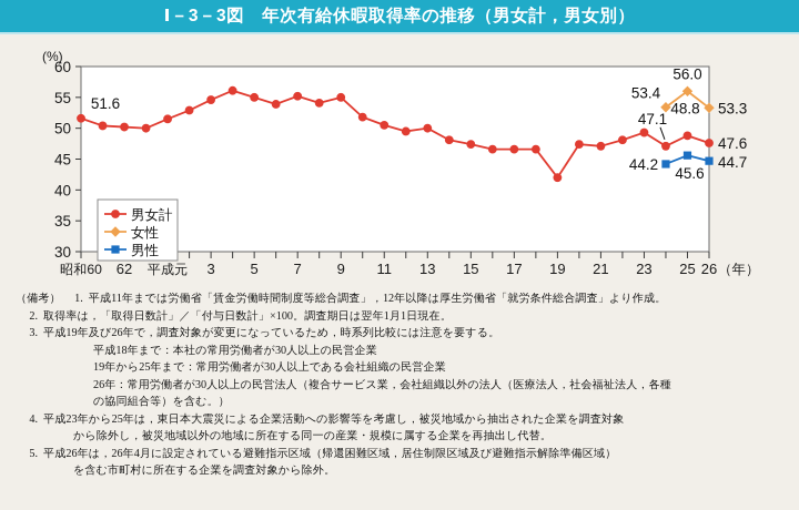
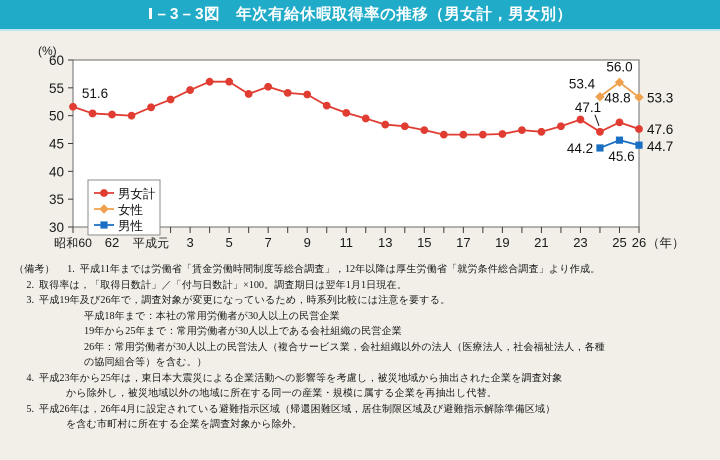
男女計/5: 55 -> 56
男女計/9: 55 -> 54
男女計/13: 50 -> 48
男女計/19: 42 -> 47
